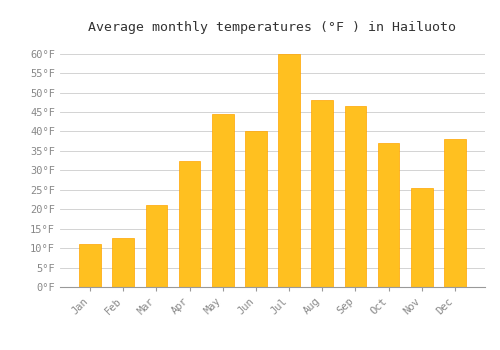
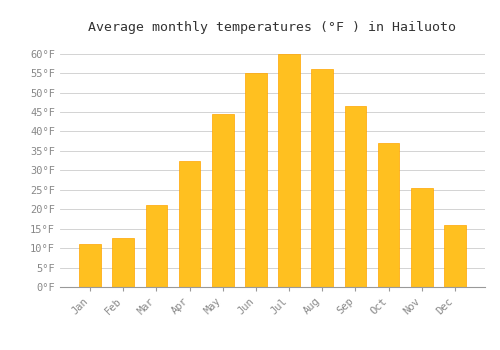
Jun: 40.0°F -> 55.0°F
Aug: 48.0°F -> 56.0°F
Dec: 38.0°F -> 16.0°F
